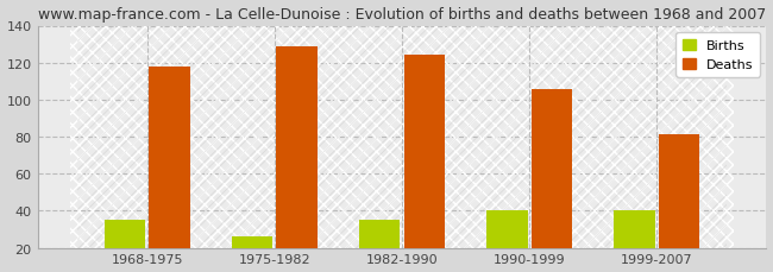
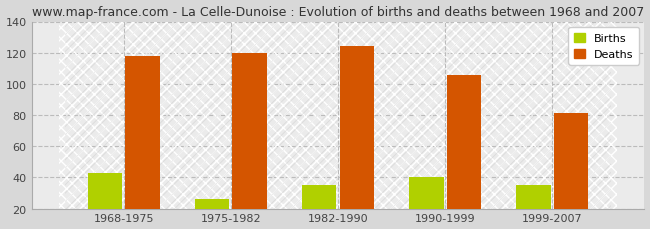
Births/1968-1975: 35 -> 43
Deaths/1975-1982: 129 -> 120
Births/1999-2007: 40 -> 35
